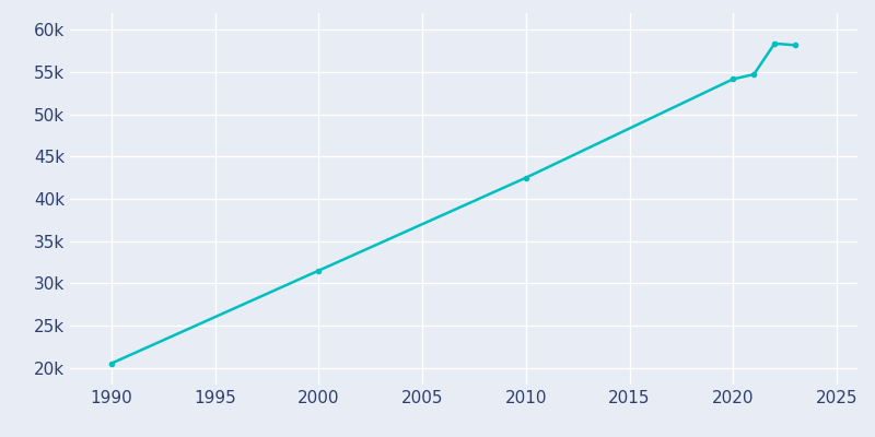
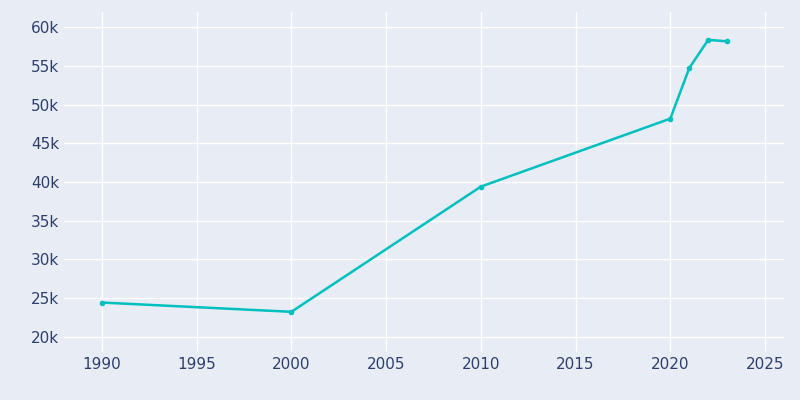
1990: 20.5k -> 24.4k
2000: 31.5k -> 23.2k
2010: 42.5k -> 39.4k
2020: 54.2k -> 48.2k
